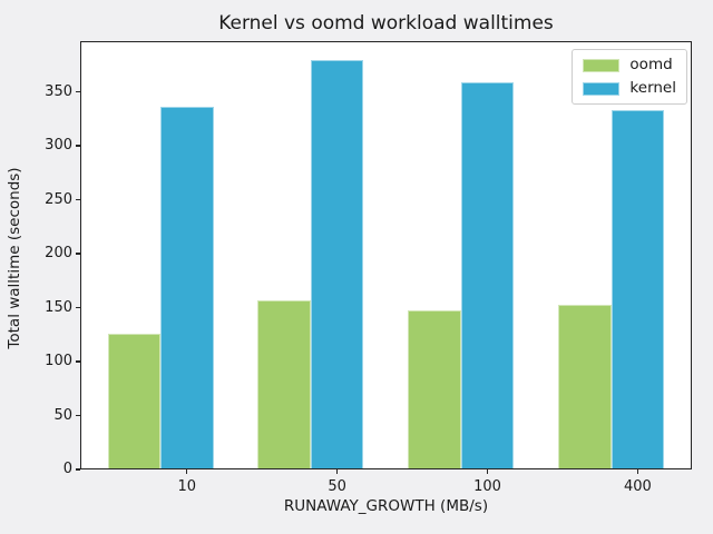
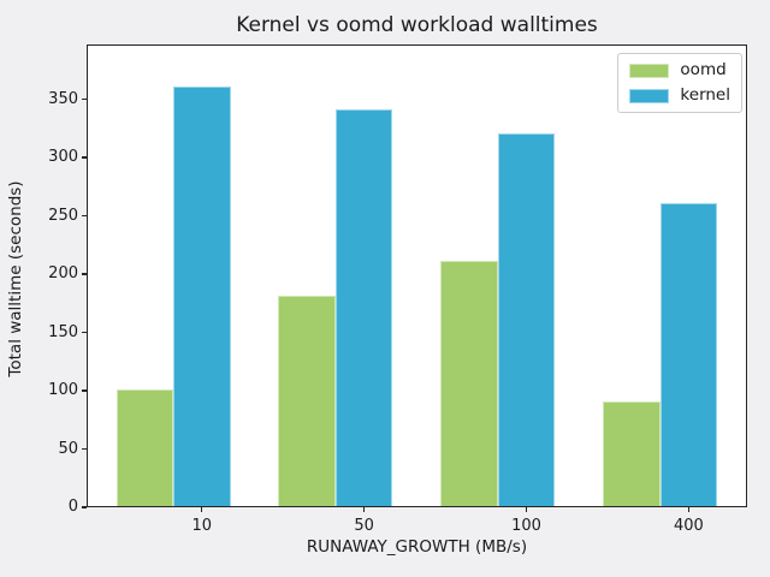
oomd/10: 120 -> 100
kernel/10: 340 -> 360
oomd/50: 160 -> 180
kernel/50: 380 -> 340
oomd/100: 150 -> 210
kernel/100: 360 -> 320
oomd/400: 150 -> 90
kernel/400: 330 -> 260
